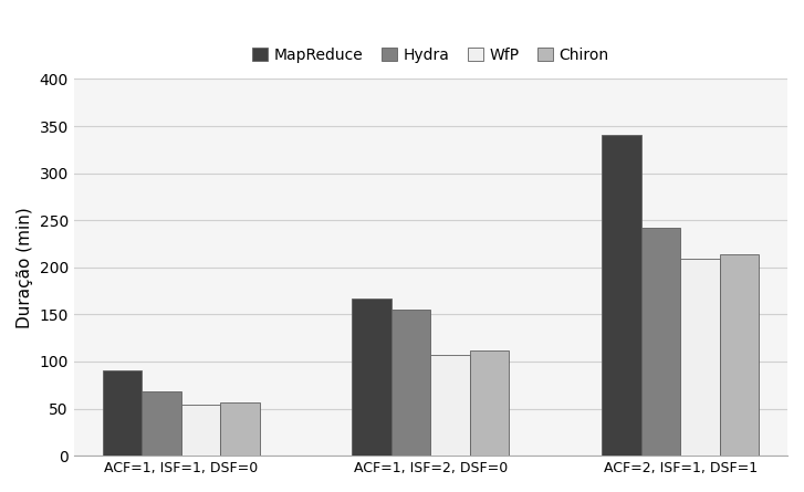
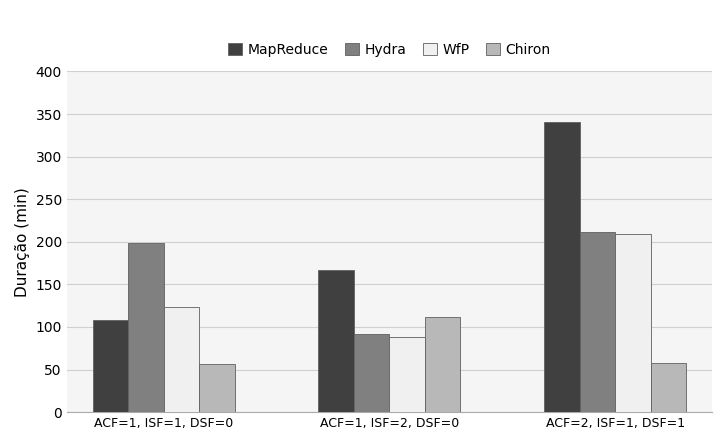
MapReduce/ACF=1, ISF=1, DSF=0: 90 -> 108
Hydra/ACF=1, ISF=1, DSF=0: 68 -> 198
WfP/ACF=1, ISF=1, DSF=0: 54 -> 124
Hydra/ACF=1, ISF=2, DSF=0: 155 -> 92
WfP/ACF=1, ISF=2, DSF=0: 107 -> 88
Hydra/ACF=2, ISF=1, DSF=1: 242 -> 212
Chiron/ACF=2, ISF=1, DSF=1: 214 -> 58
